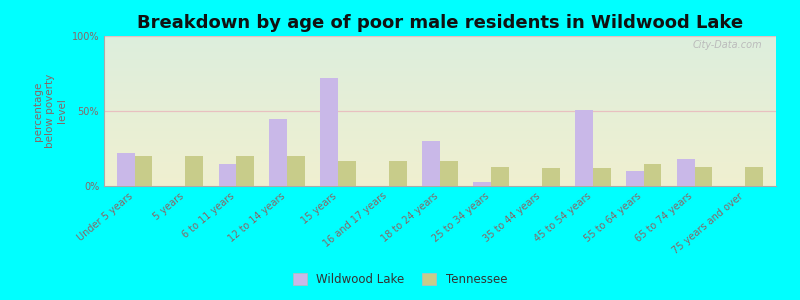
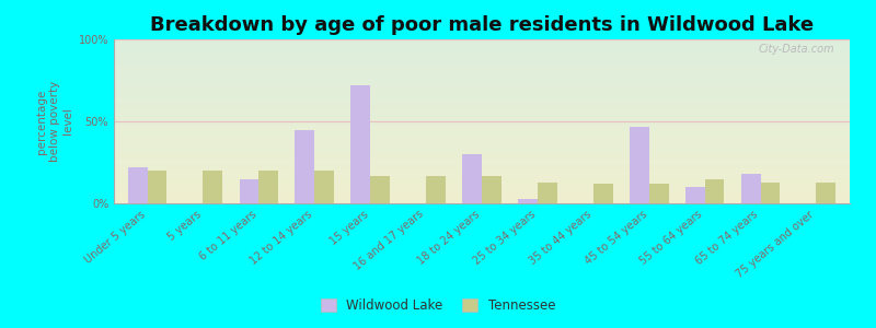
Wildwood Lake/45 to 54 years: 51% -> 47%
